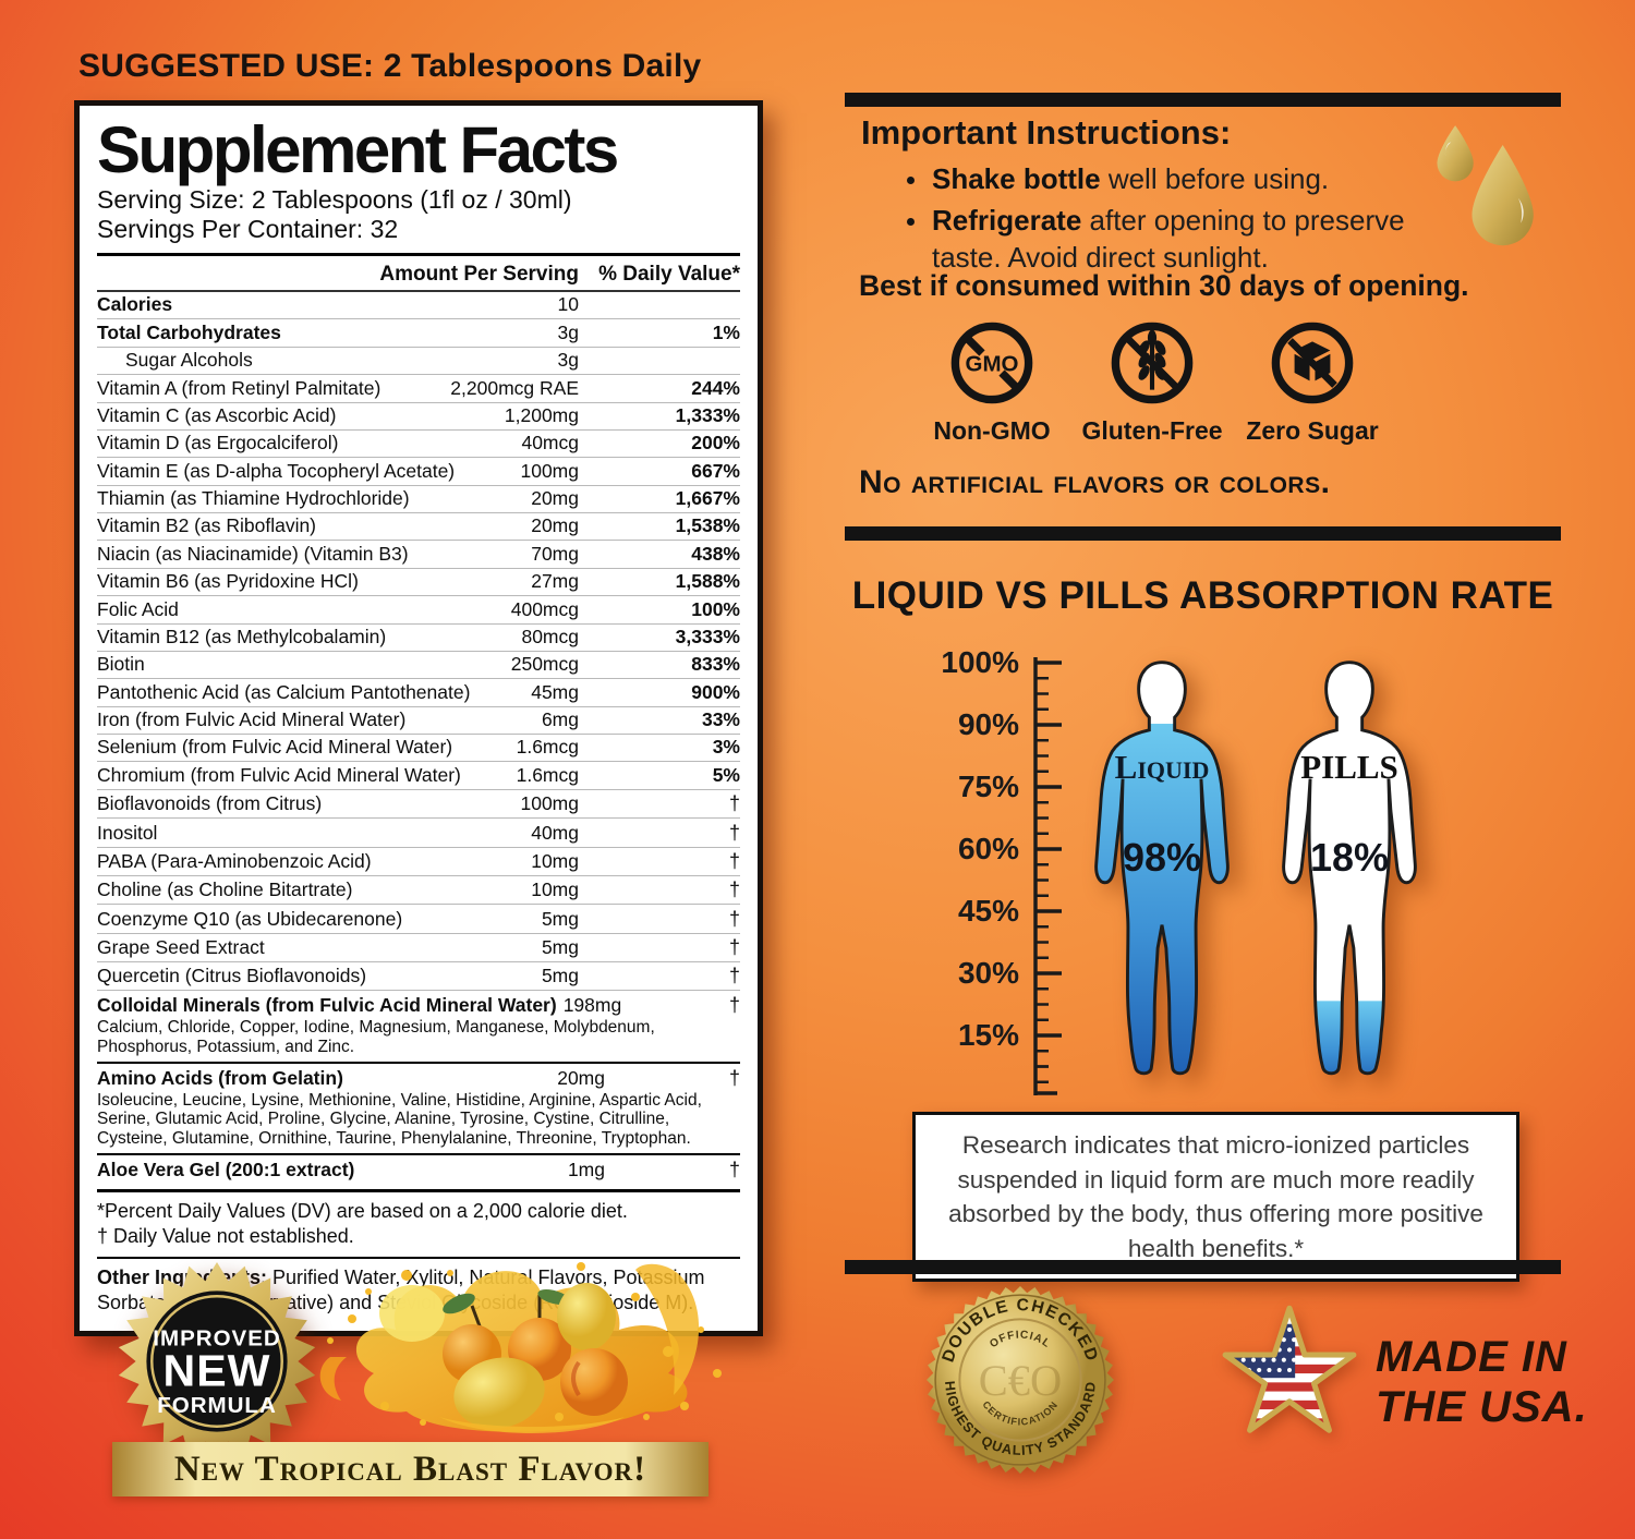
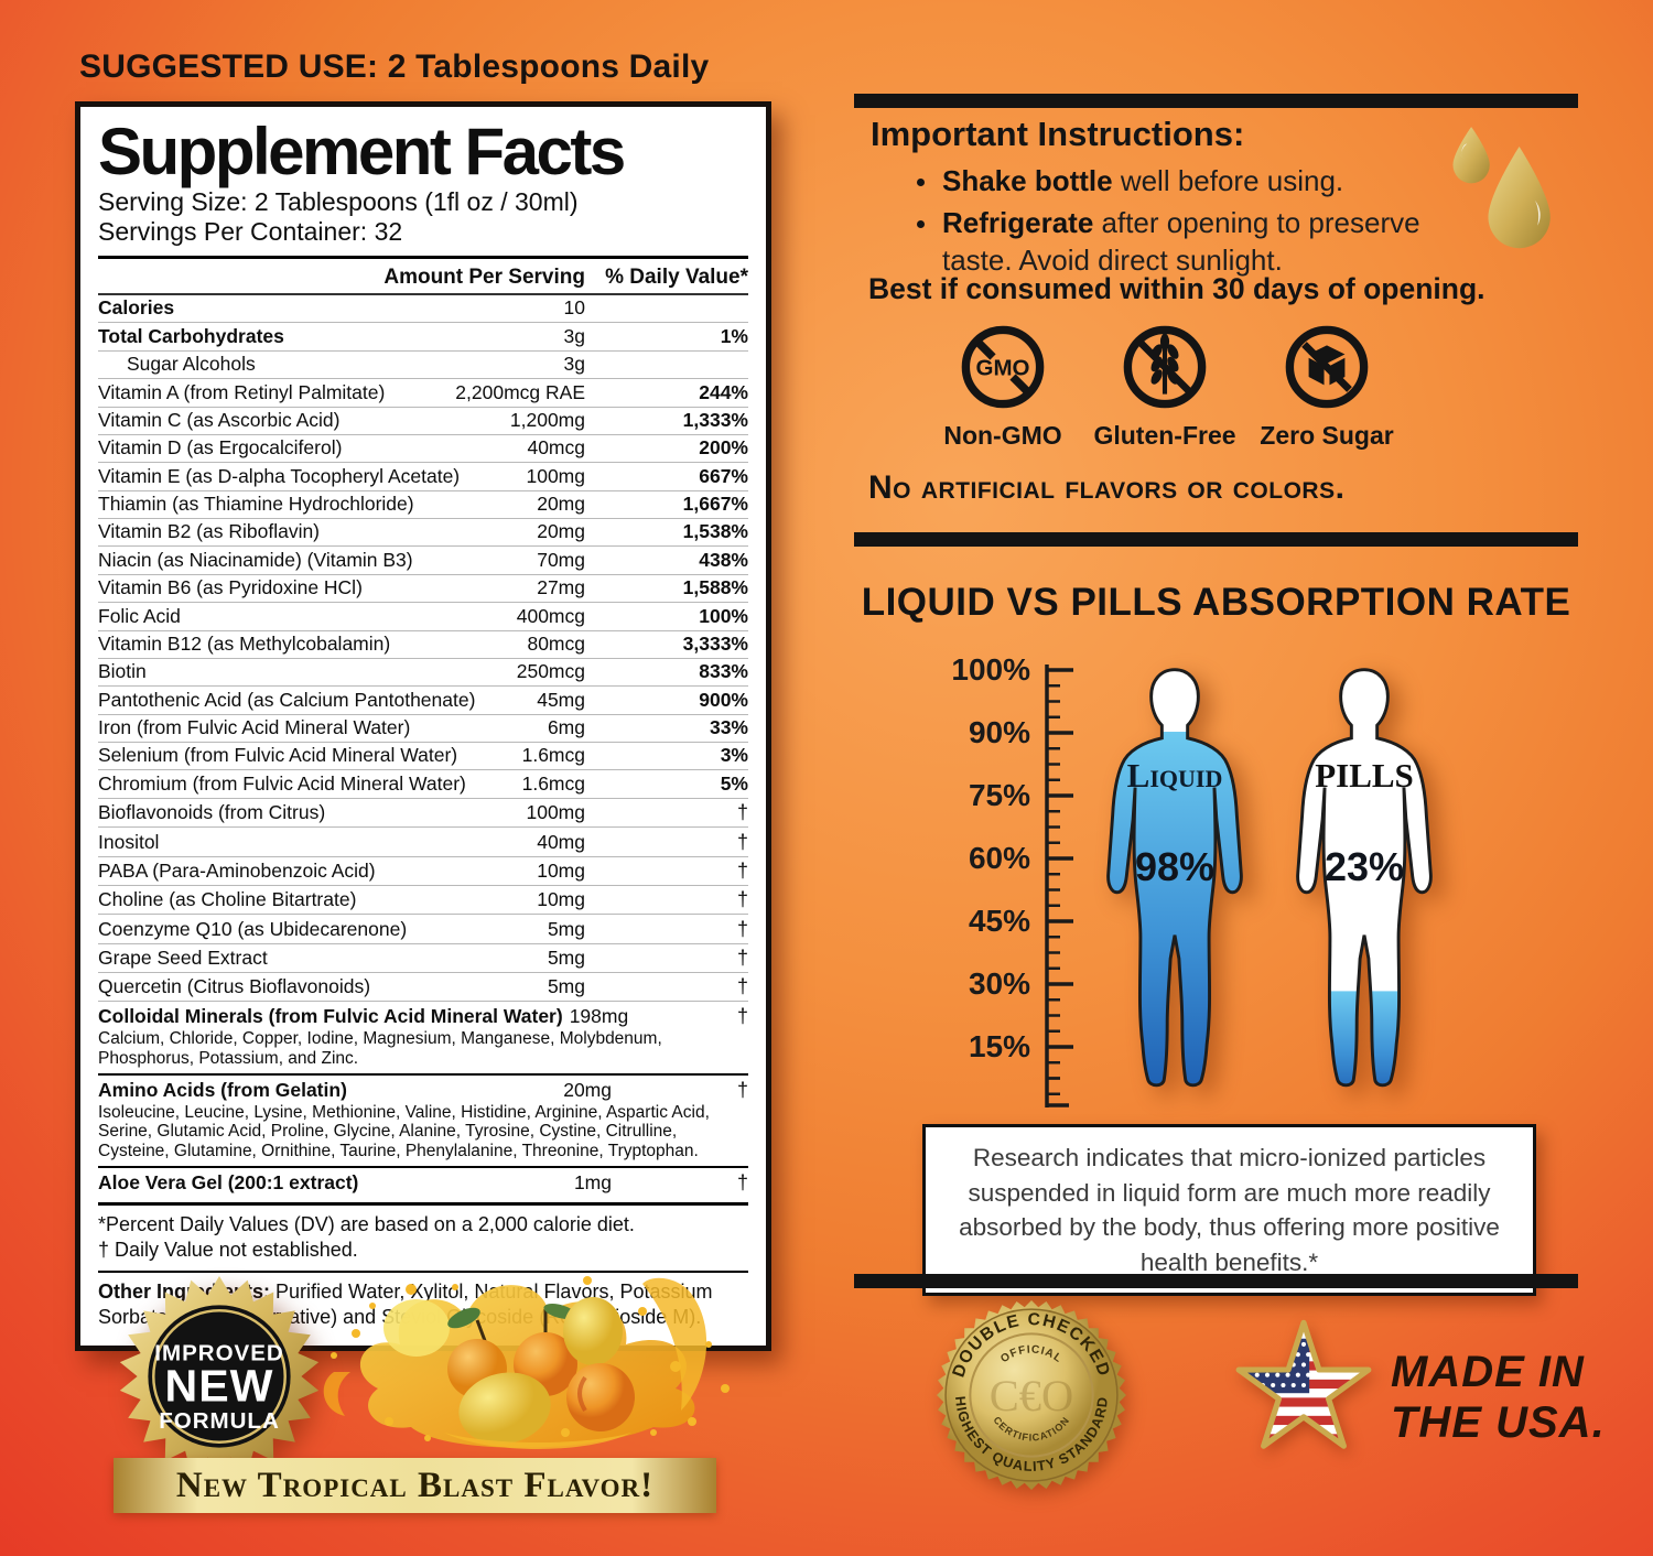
PILLS: 18% -> 23%
